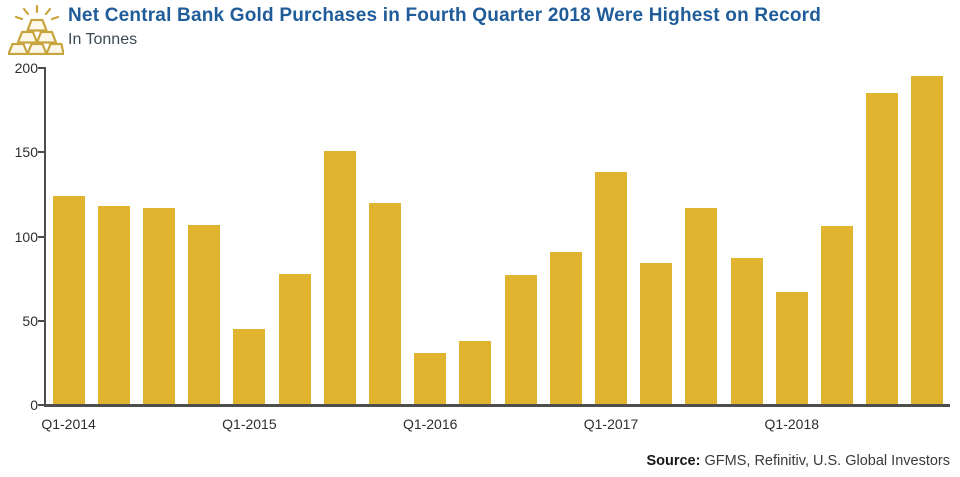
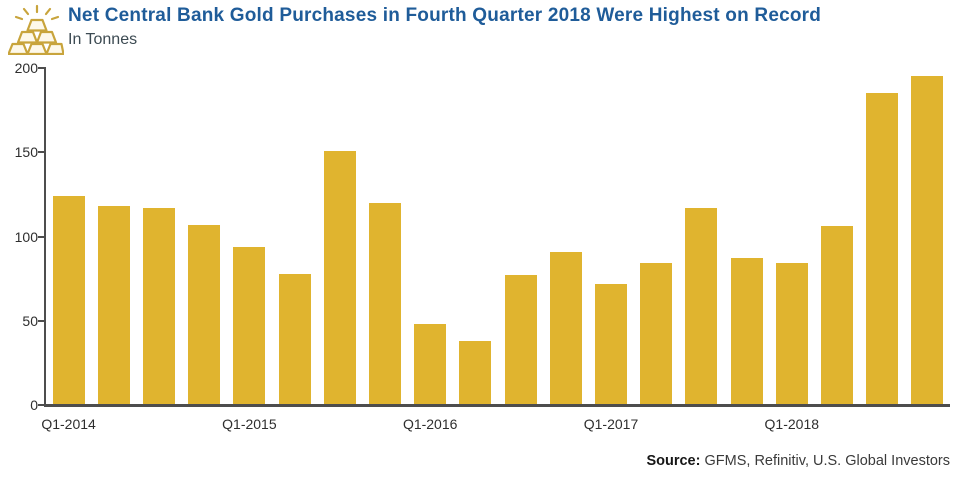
Q1-2015: 45 -> 94
Q1-2016: 31 -> 48
Q1-2017: 138 -> 72
Q1-2018: 67 -> 84
